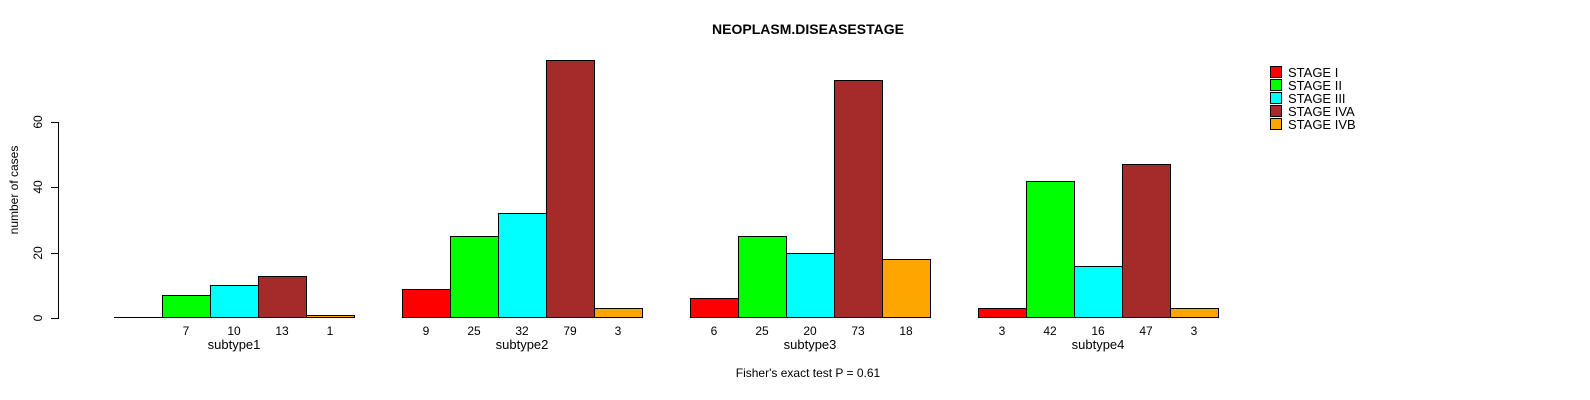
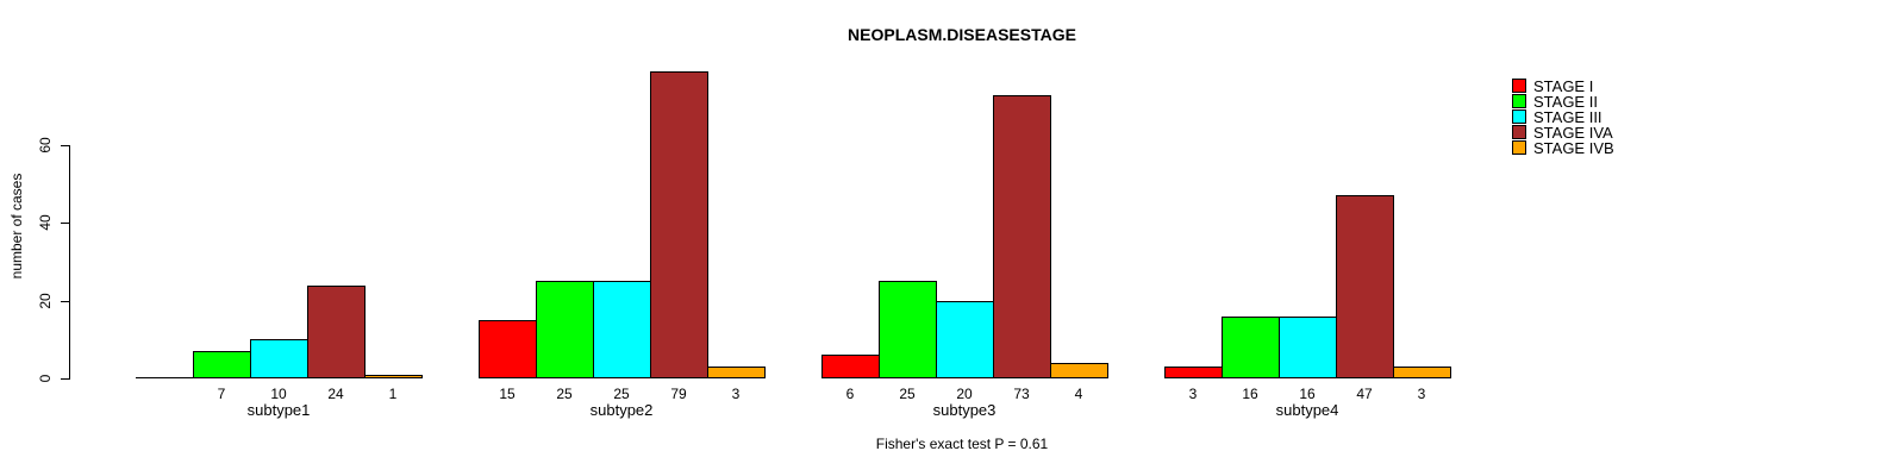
STAGE IVA/subtype1: 13 -> 24
STAGE I/subtype2: 9 -> 15
STAGE III/subtype2: 32 -> 25
STAGE IVB/subtype3: 18 -> 4
STAGE II/subtype4: 42 -> 16
